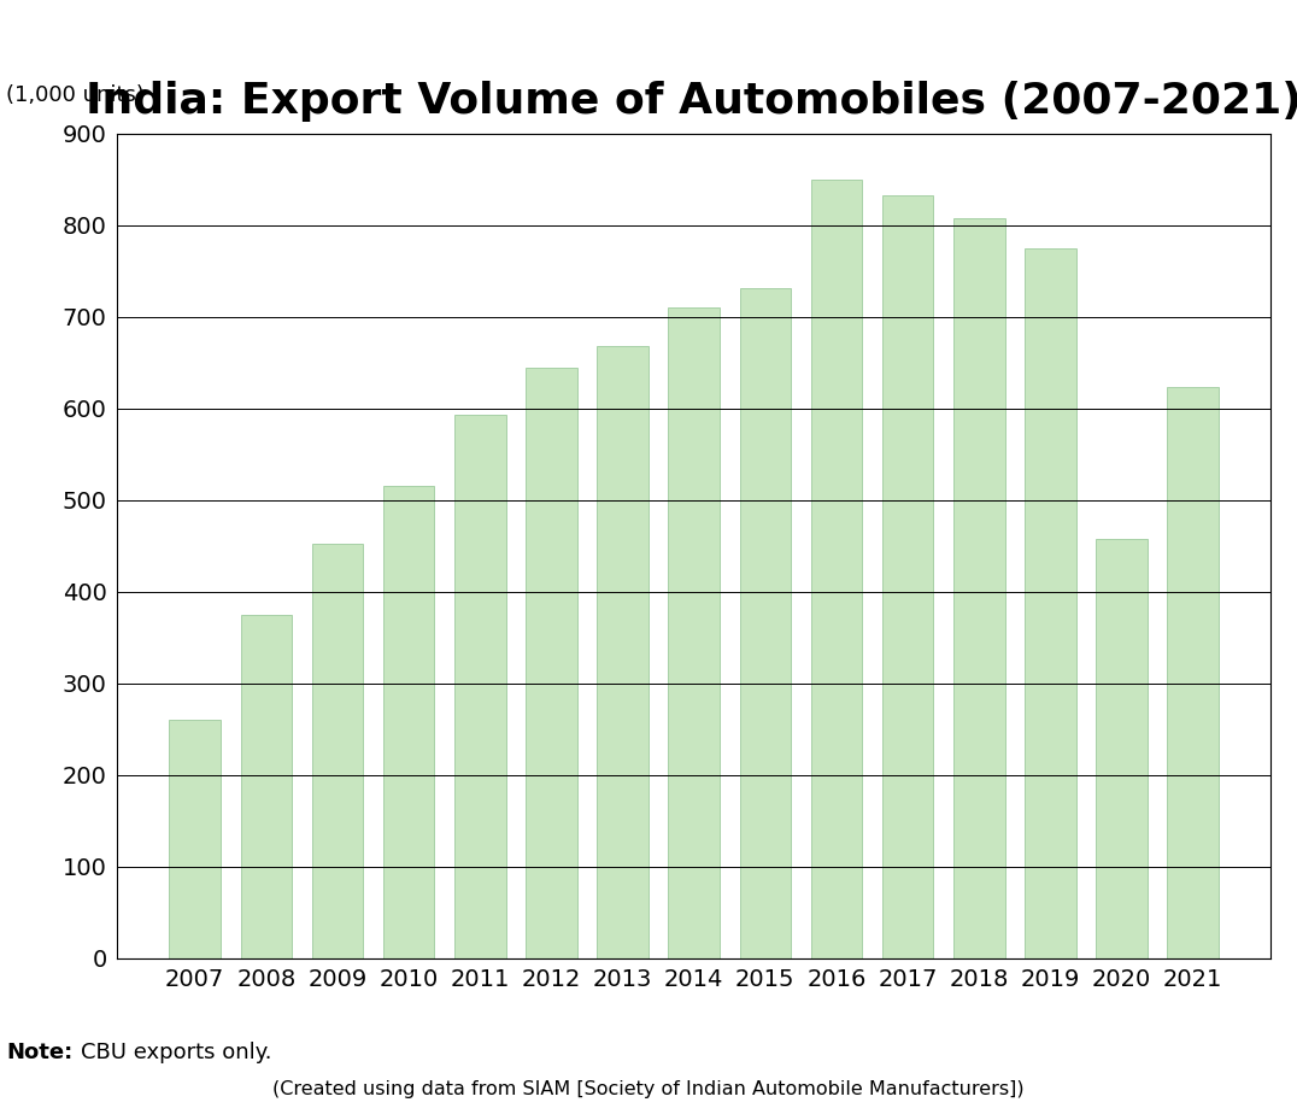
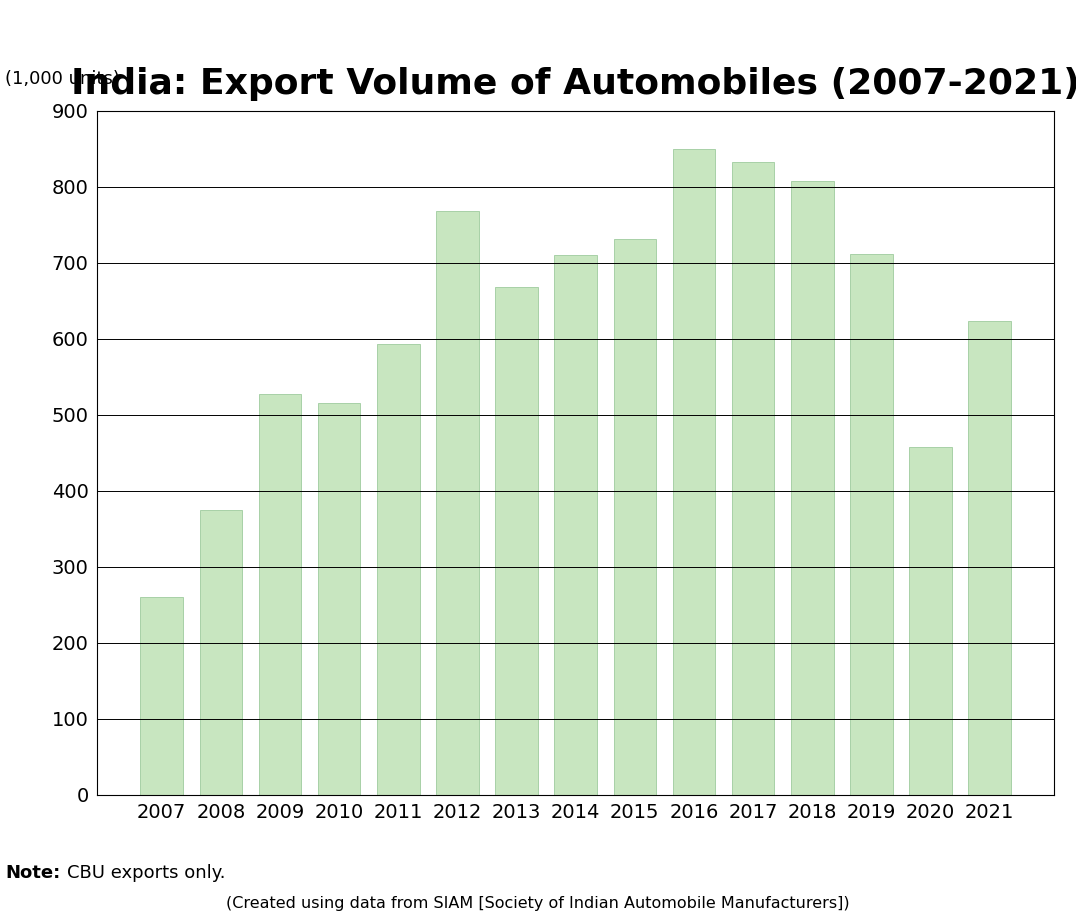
2009: 452 -> 528
2012: 645 -> 768
2019: 775 -> 712
